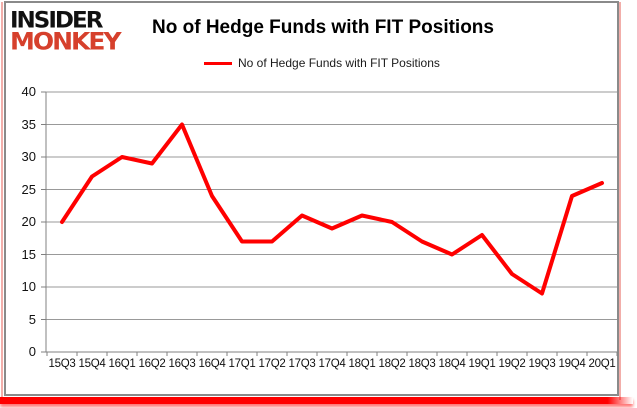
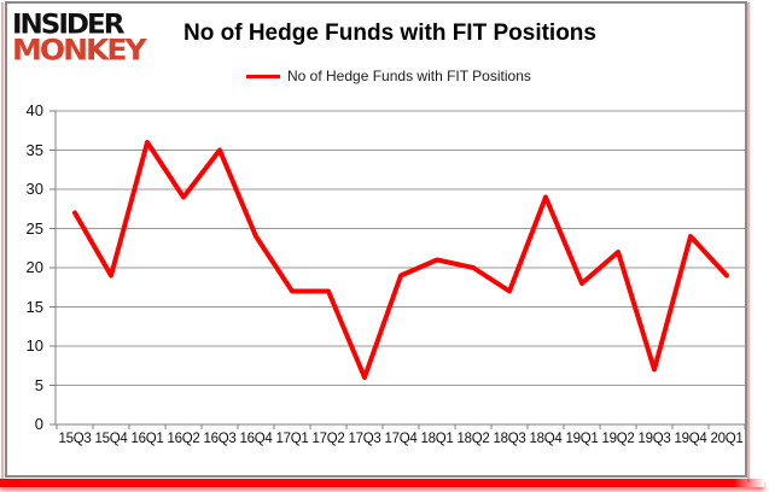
15Q3: 20 -> 27
15Q4: 27 -> 19
16Q1: 30 -> 36
17Q3: 21 -> 6
18Q4: 15 -> 29
19Q2: 12 -> 22
19Q3: 9 -> 7
20Q1: 26 -> 19
